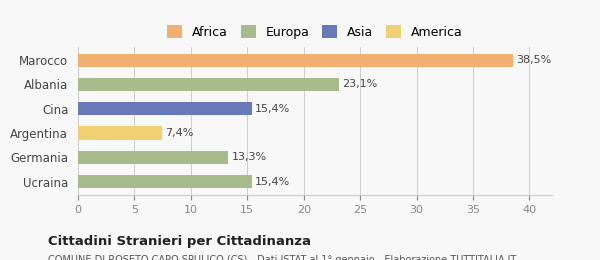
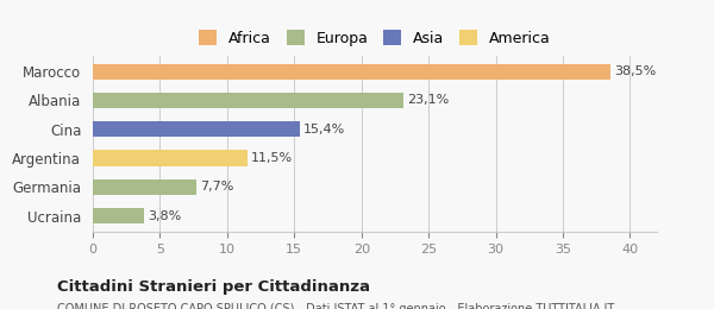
Argentina: 7,4% -> 11,5%
Germania: 13,3% -> 7,7%
Ucraina: 15,4% -> 3,8%
